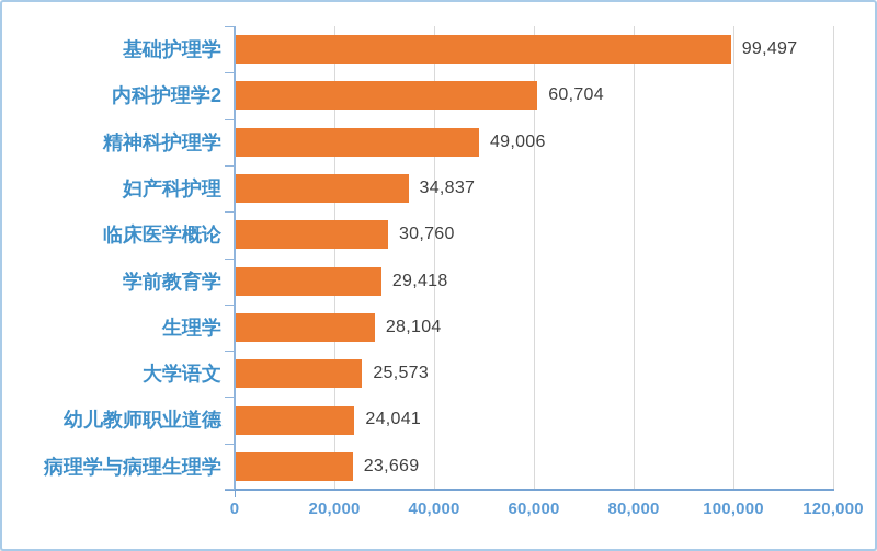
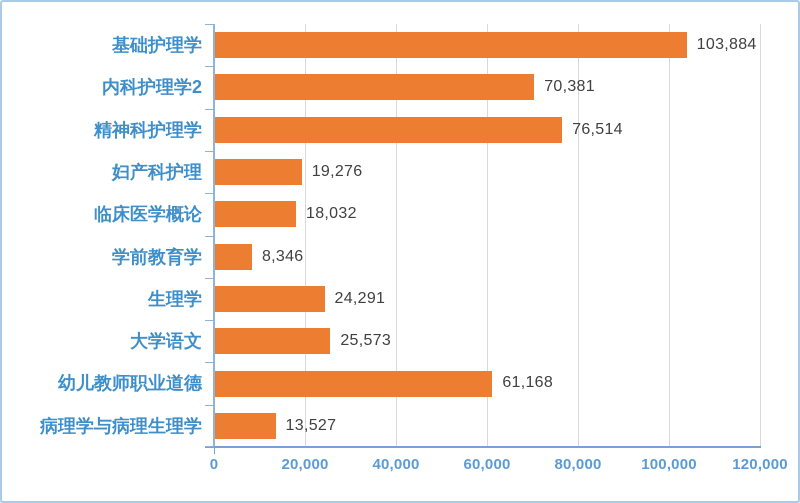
基础护理学: 99,497 -> 103,884
内科护理学2: 60,704 -> 70,381
精神科护理学: 49,006 -> 76,514
妇产科护理: 34,837 -> 19,276
临床医学概论: 30,760 -> 18,032
学前教育学: 29,418 -> 8,346
生理学: 28,104 -> 24,291
幼儿教师职业道德: 24,041 -> 61,168
病理学与病理生理学: 23,669 -> 13,527
